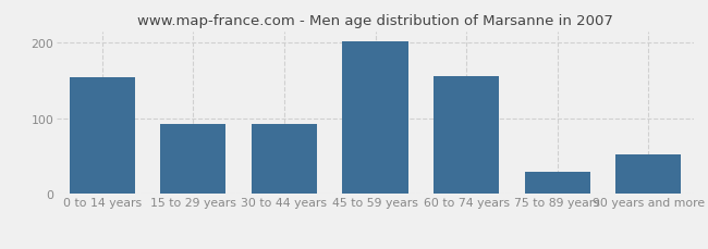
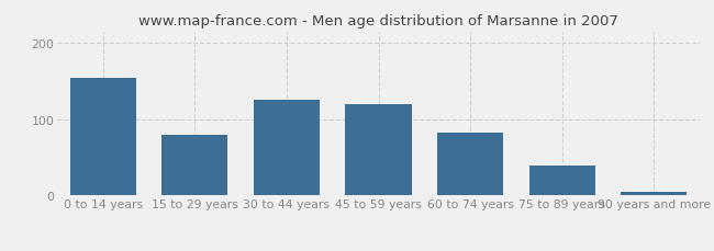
15 to 29 years: 92 -> 80
30 to 44 years: 92 -> 125
45 to 59 years: 202 -> 120
60 to 74 years: 156 -> 82
75 to 89 years: 30 -> 40
90 years and more: 52 -> 5
